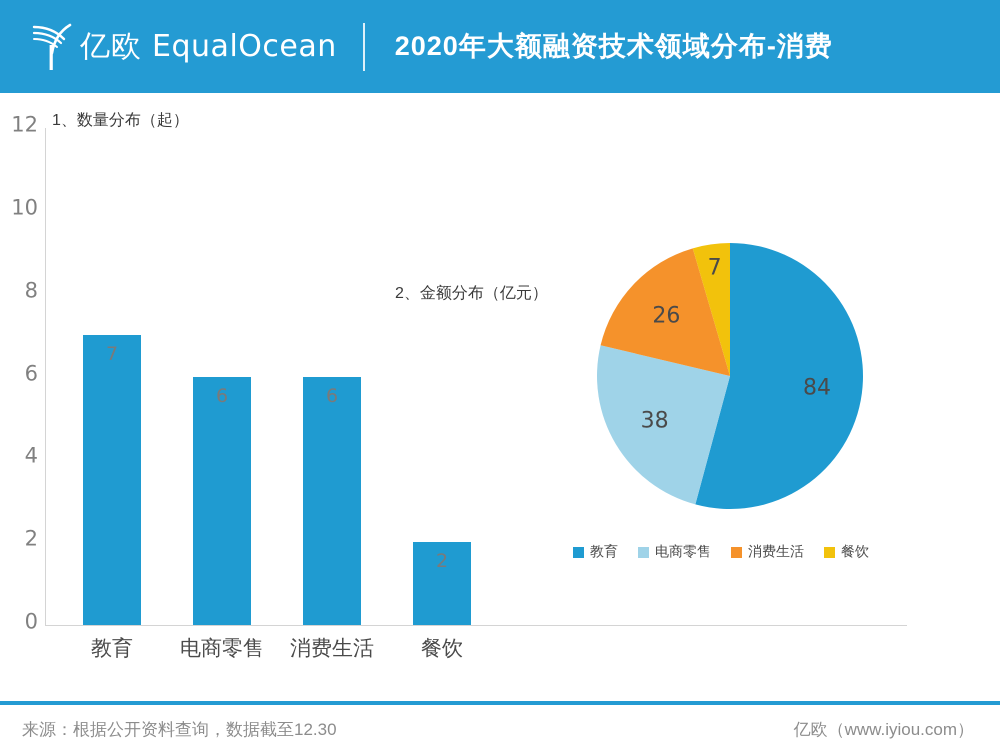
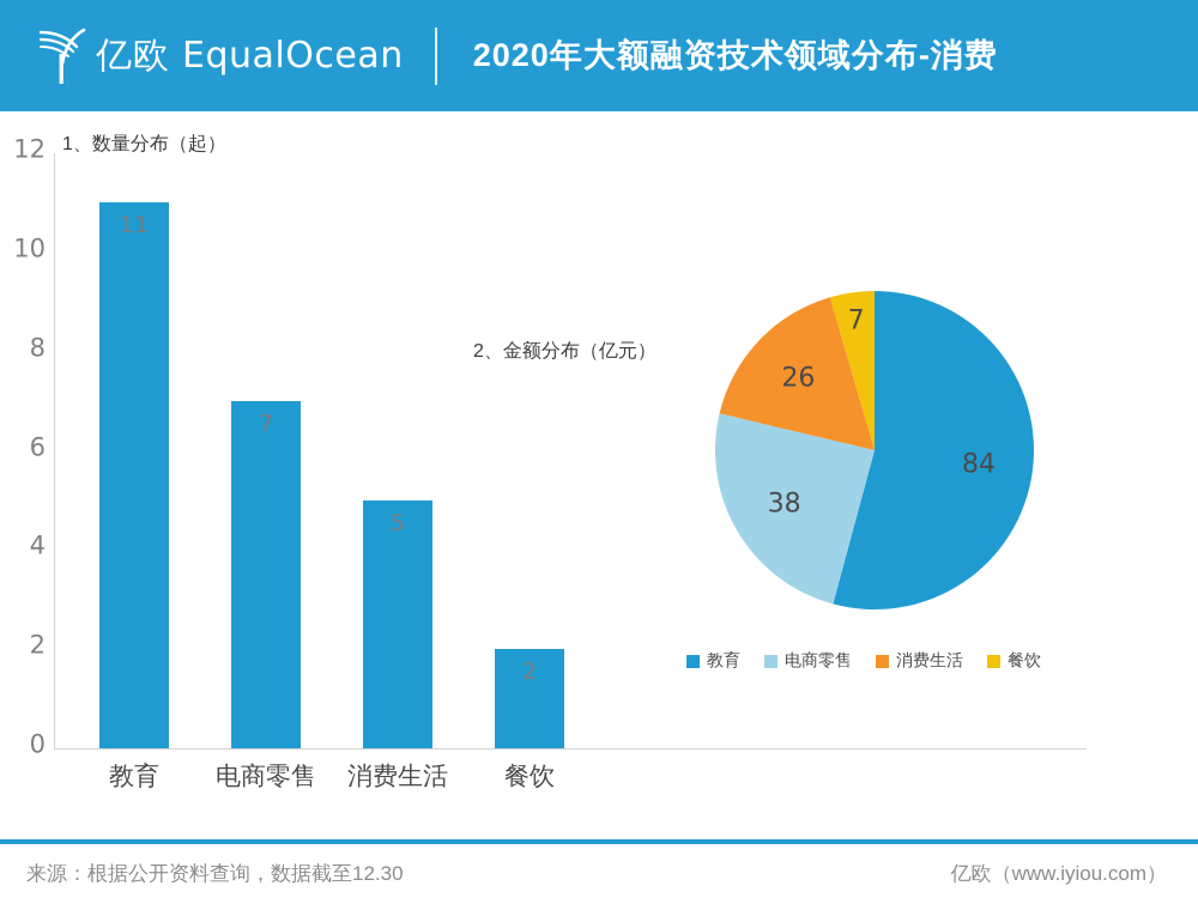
1、数量分布（起）/教育: 7 -> 11
1、数量分布（起）/电商零售: 6 -> 7
1、数量分布（起）/消费生活: 6 -> 5
